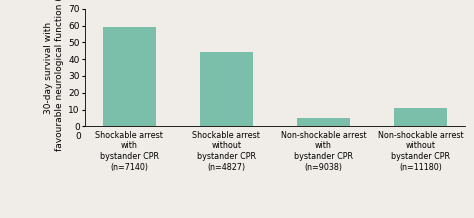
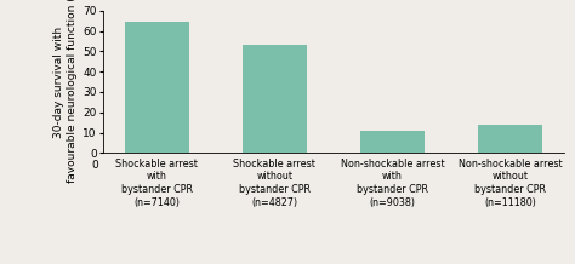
Shockable arrest with bystander CPR (n=7140): 59 -> 64
Shockable arrest without bystander CPR (n=4827): 44 -> 53
Non-shockable arrest with bystander CPR (n=9038): 5 -> 11
Non-shockable arrest without bystander CPR (n=11180): 11 -> 14
